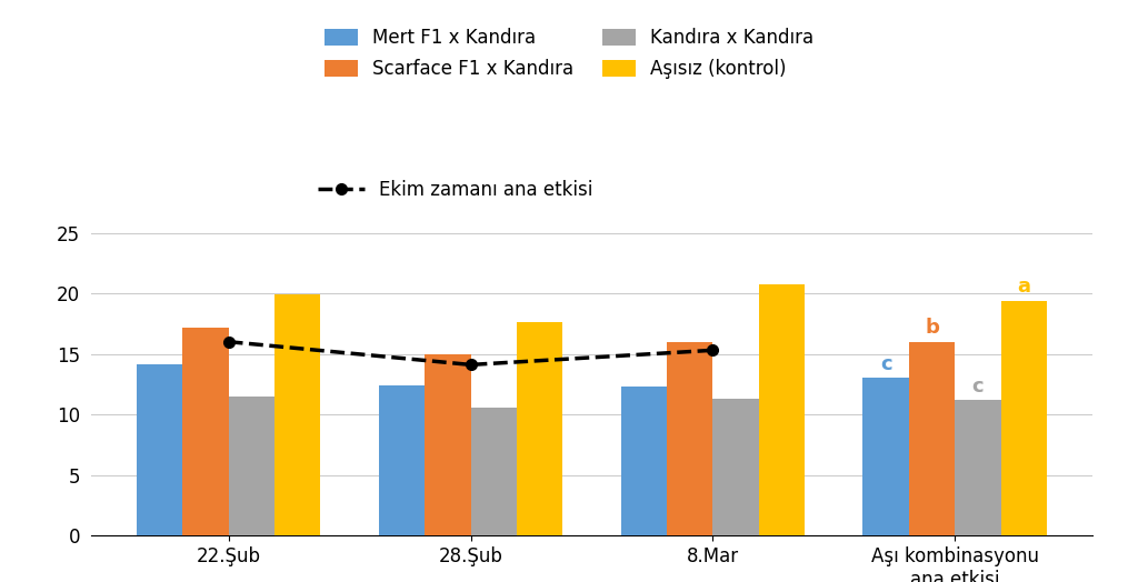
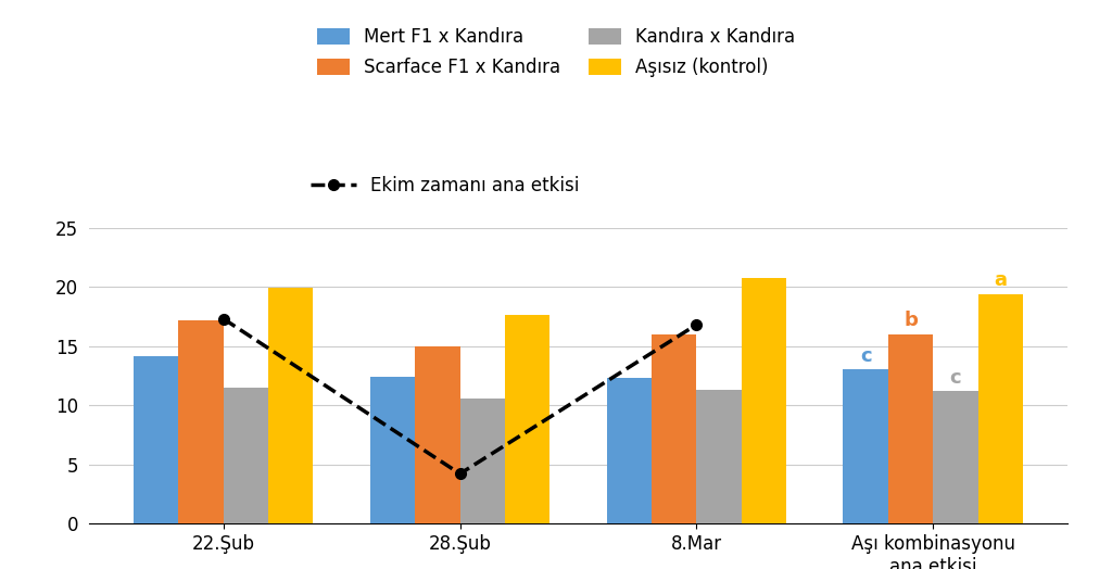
Ekim zamanı ana etkisi/22.Şub: 16.0 -> 17.3
Ekim zamanı ana etkisi/28.Şub: 14.1 -> 4.2
Ekim zamanı ana etkisi/8.Mar: 15.3 -> 16.8
